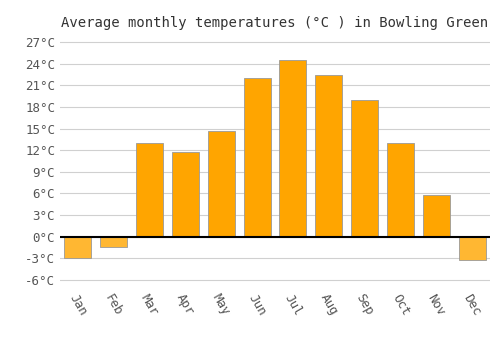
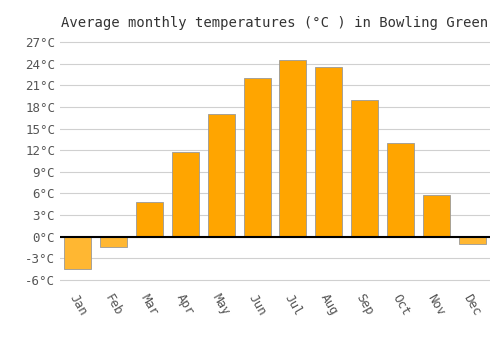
Jan: -3.0°C -> -4.5°C
Mar: 13.0°C -> 4.8°C
May: 14.6°C -> 17.0°C
Aug: 22.4°C -> 23.5°C
Dec: -3.2°C -> -1.0°C
